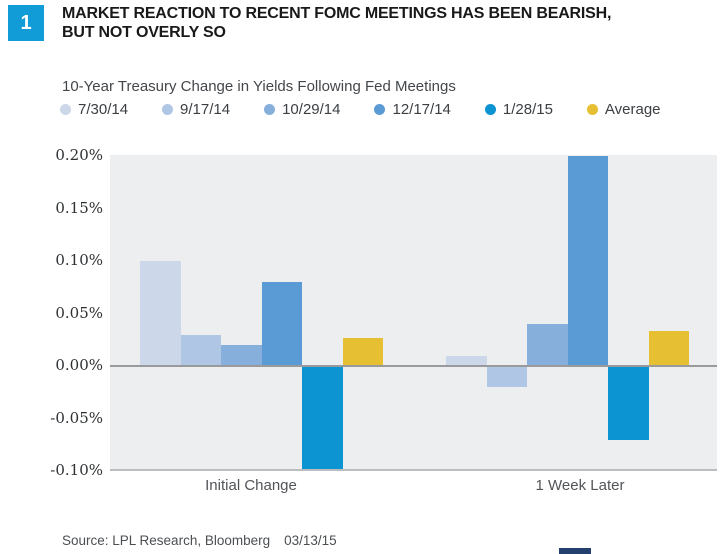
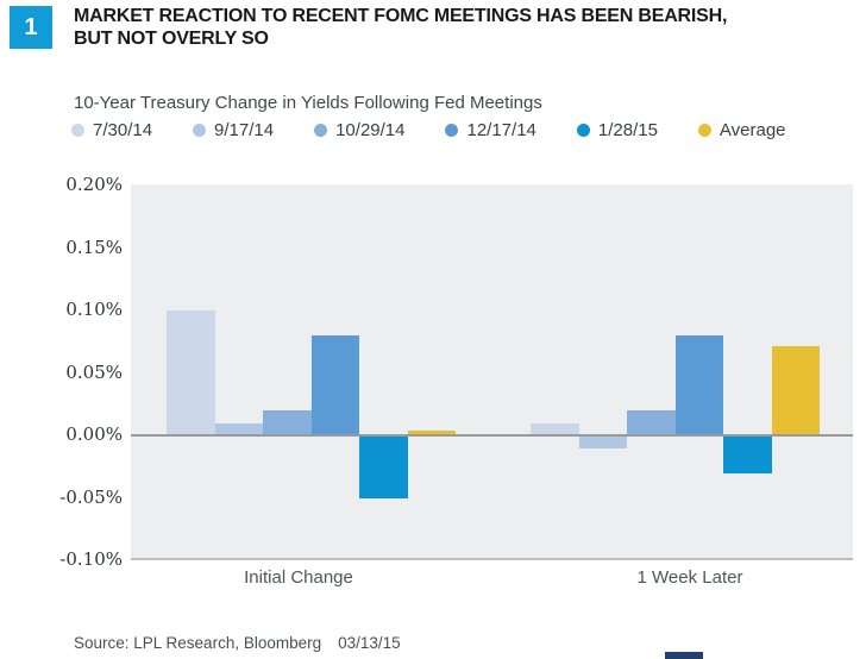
9/17/14/Initial Change: 0.03% -> 0.01%
1/28/15/Initial Change: -0.10% -> -0.05%
Average/Initial Change: 0.027% -> 0.004%
9/17/14/1 Week Later: -0.02% -> -0.01%
10/29/14/1 Week Later: 0.04% -> 0.02%
12/17/14/1 Week Later: 0.20% -> 0.08%
1/28/15/1 Week Later: -0.07% -> -0.03%
Average/1 Week Later: 0.033% -> 0.071%
